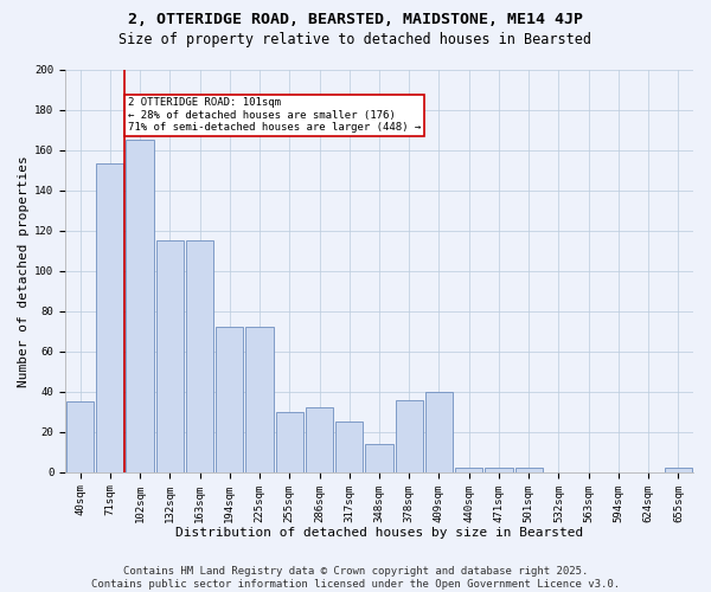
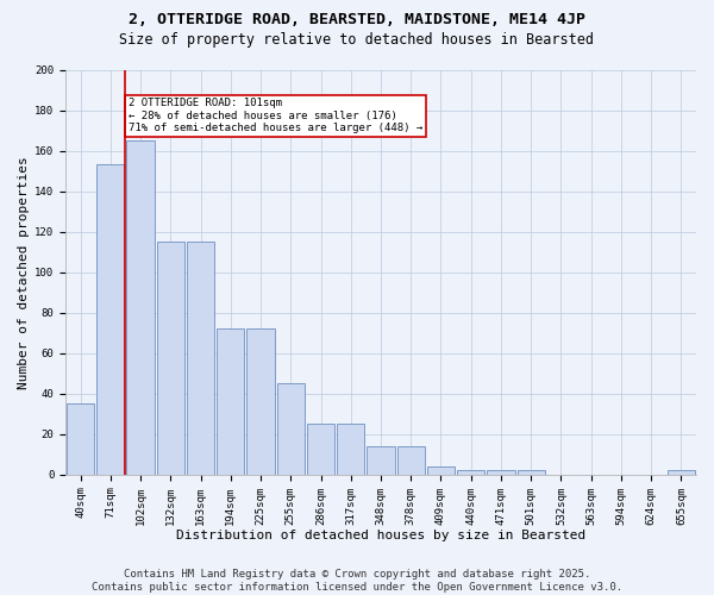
255sqm: 30 -> 45
286sqm: 32 -> 25
378sqm: 36 -> 14
409sqm: 40 -> 4
